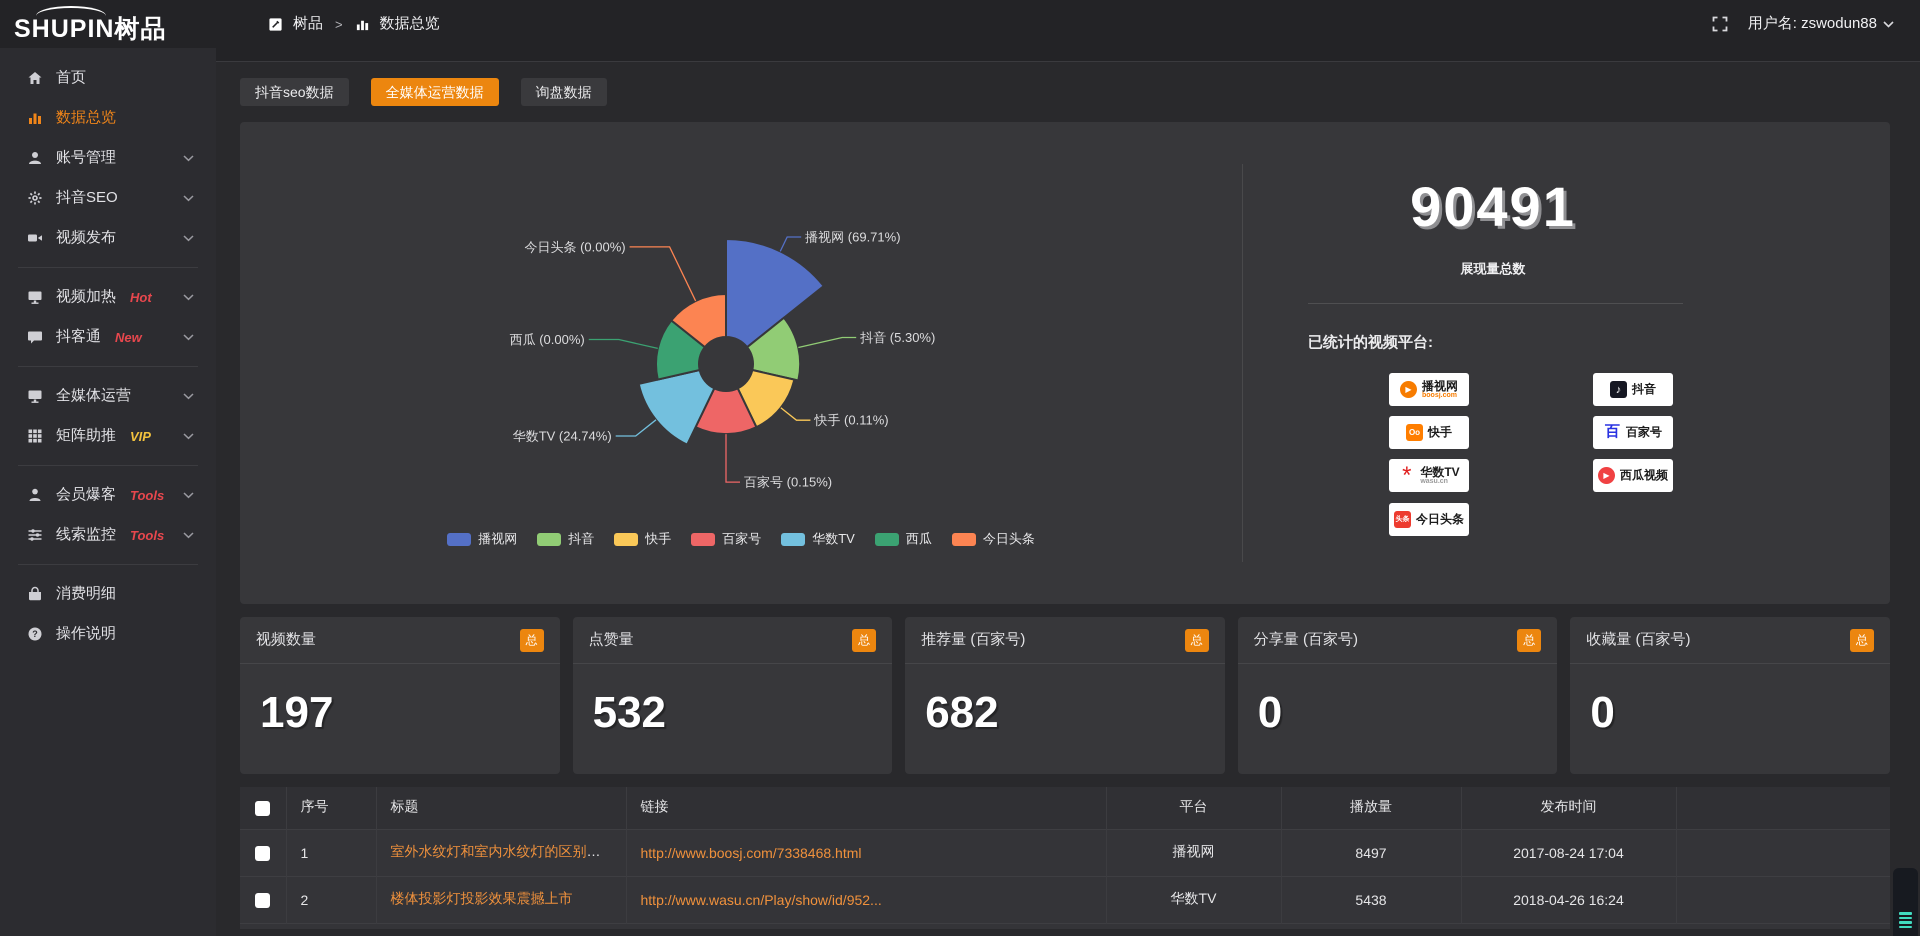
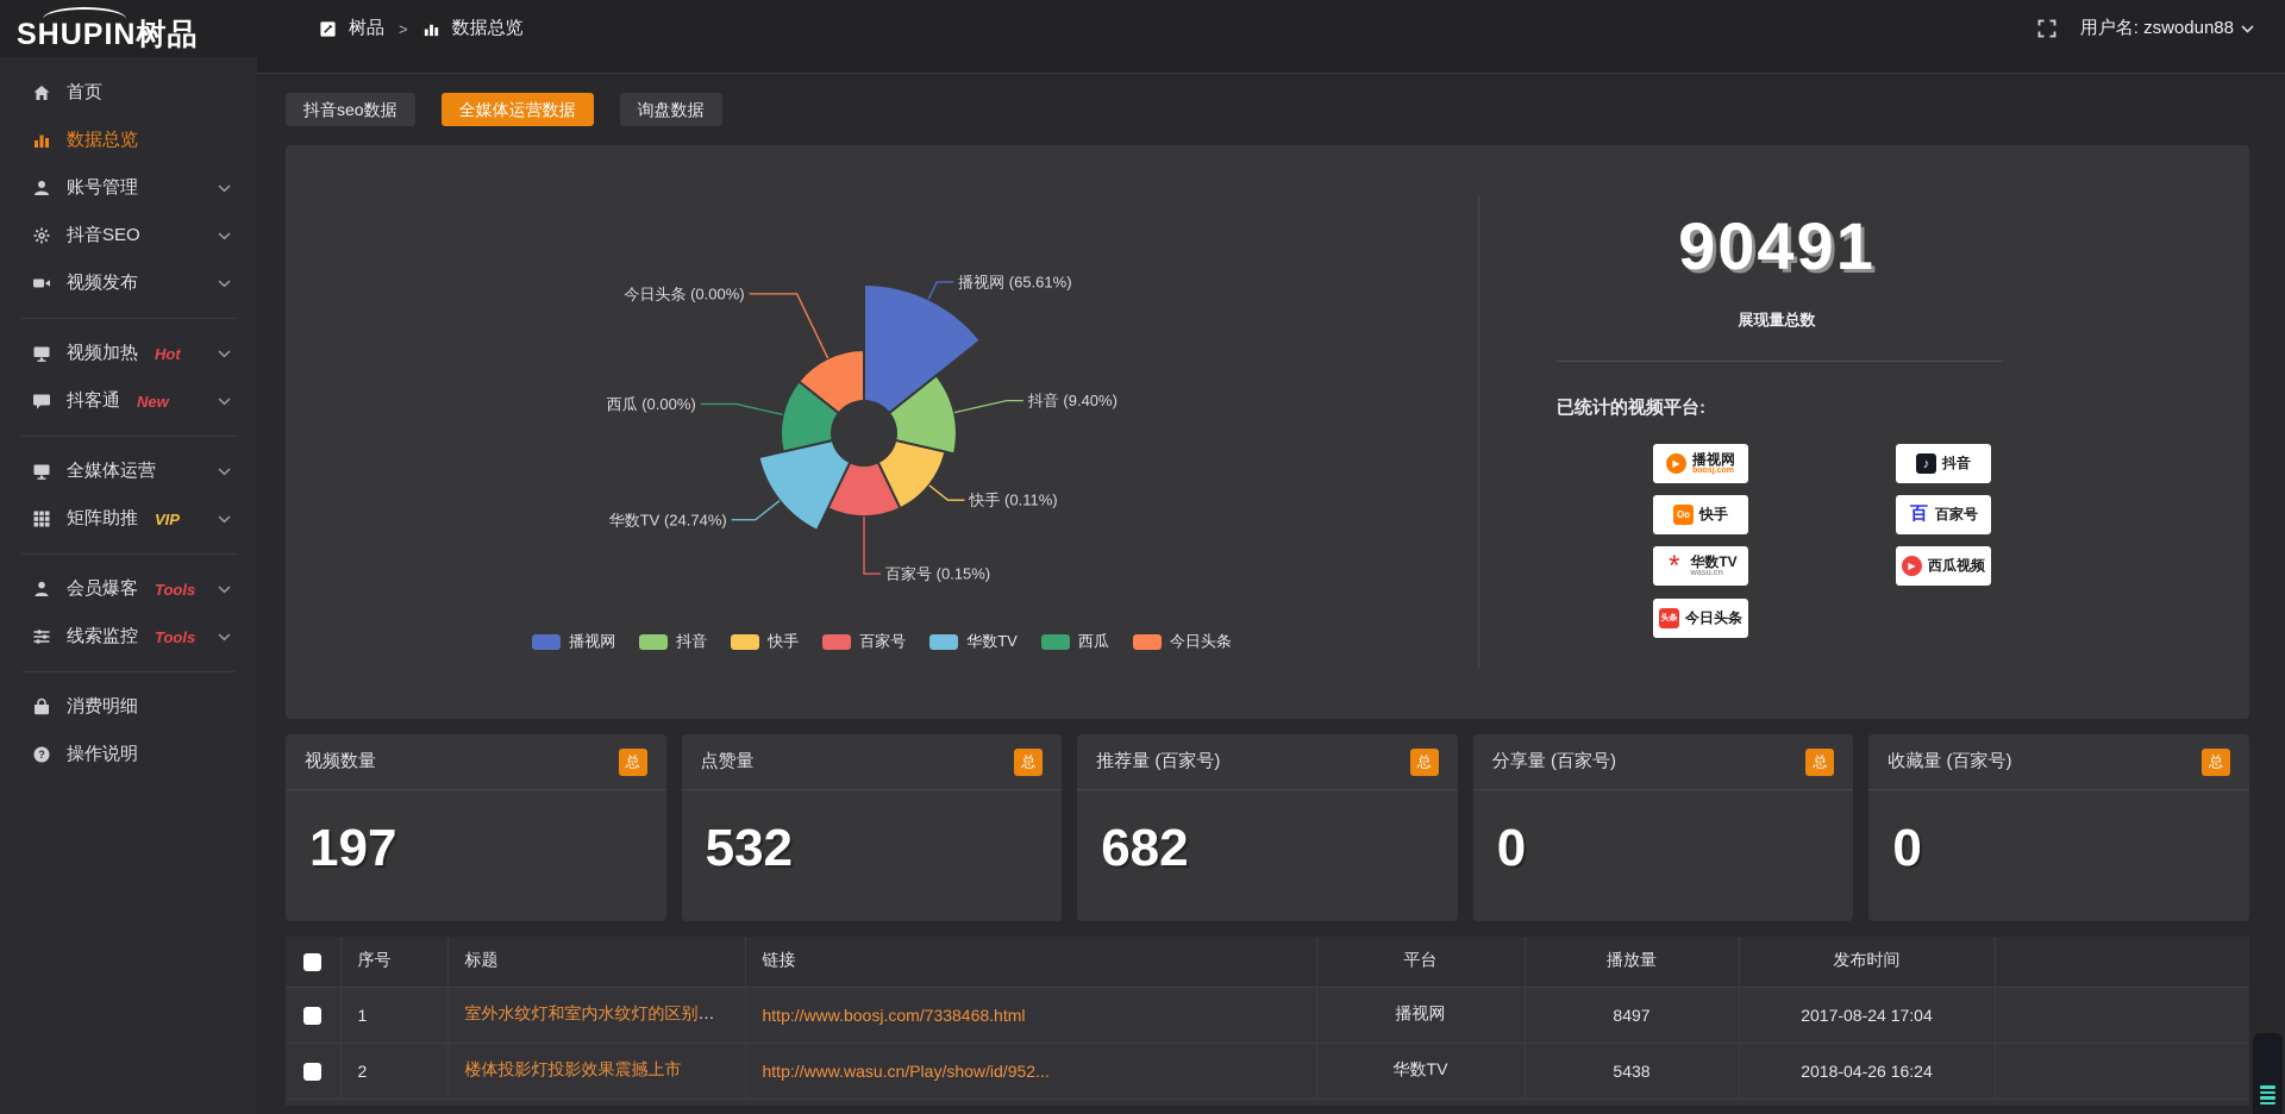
播视网: 69.71% -> 65.61%
抖音: 5.30% -> 9.40%
